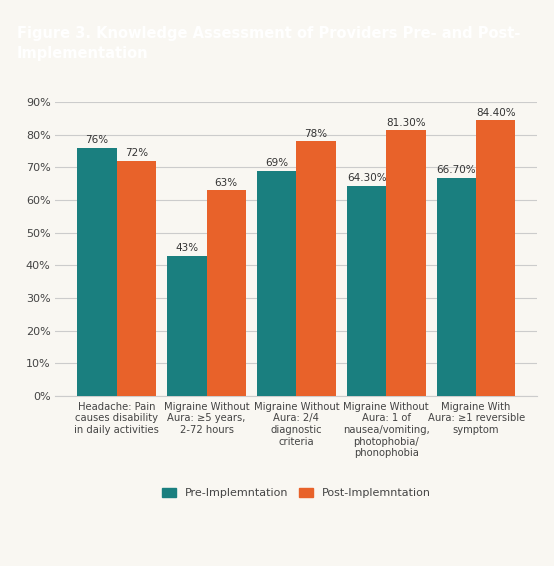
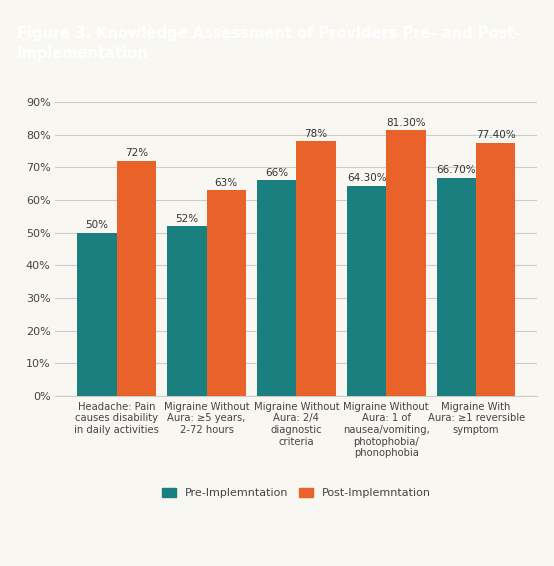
Pre-Implemntation/Headache: Pain causes disability in daily activities: 76% -> 50%
Pre-Implemntation/Migraine Without Aura: ≥5 years, 2-72 hours: 43% -> 52%
Pre-Implemntation/Migraine Without Aura: 2/4 diagnostic criteria: 69% -> 66%
Post-Implemntation/Migraine With Aura: ≥1 reversible symptom: 84.40% -> 77.40%
